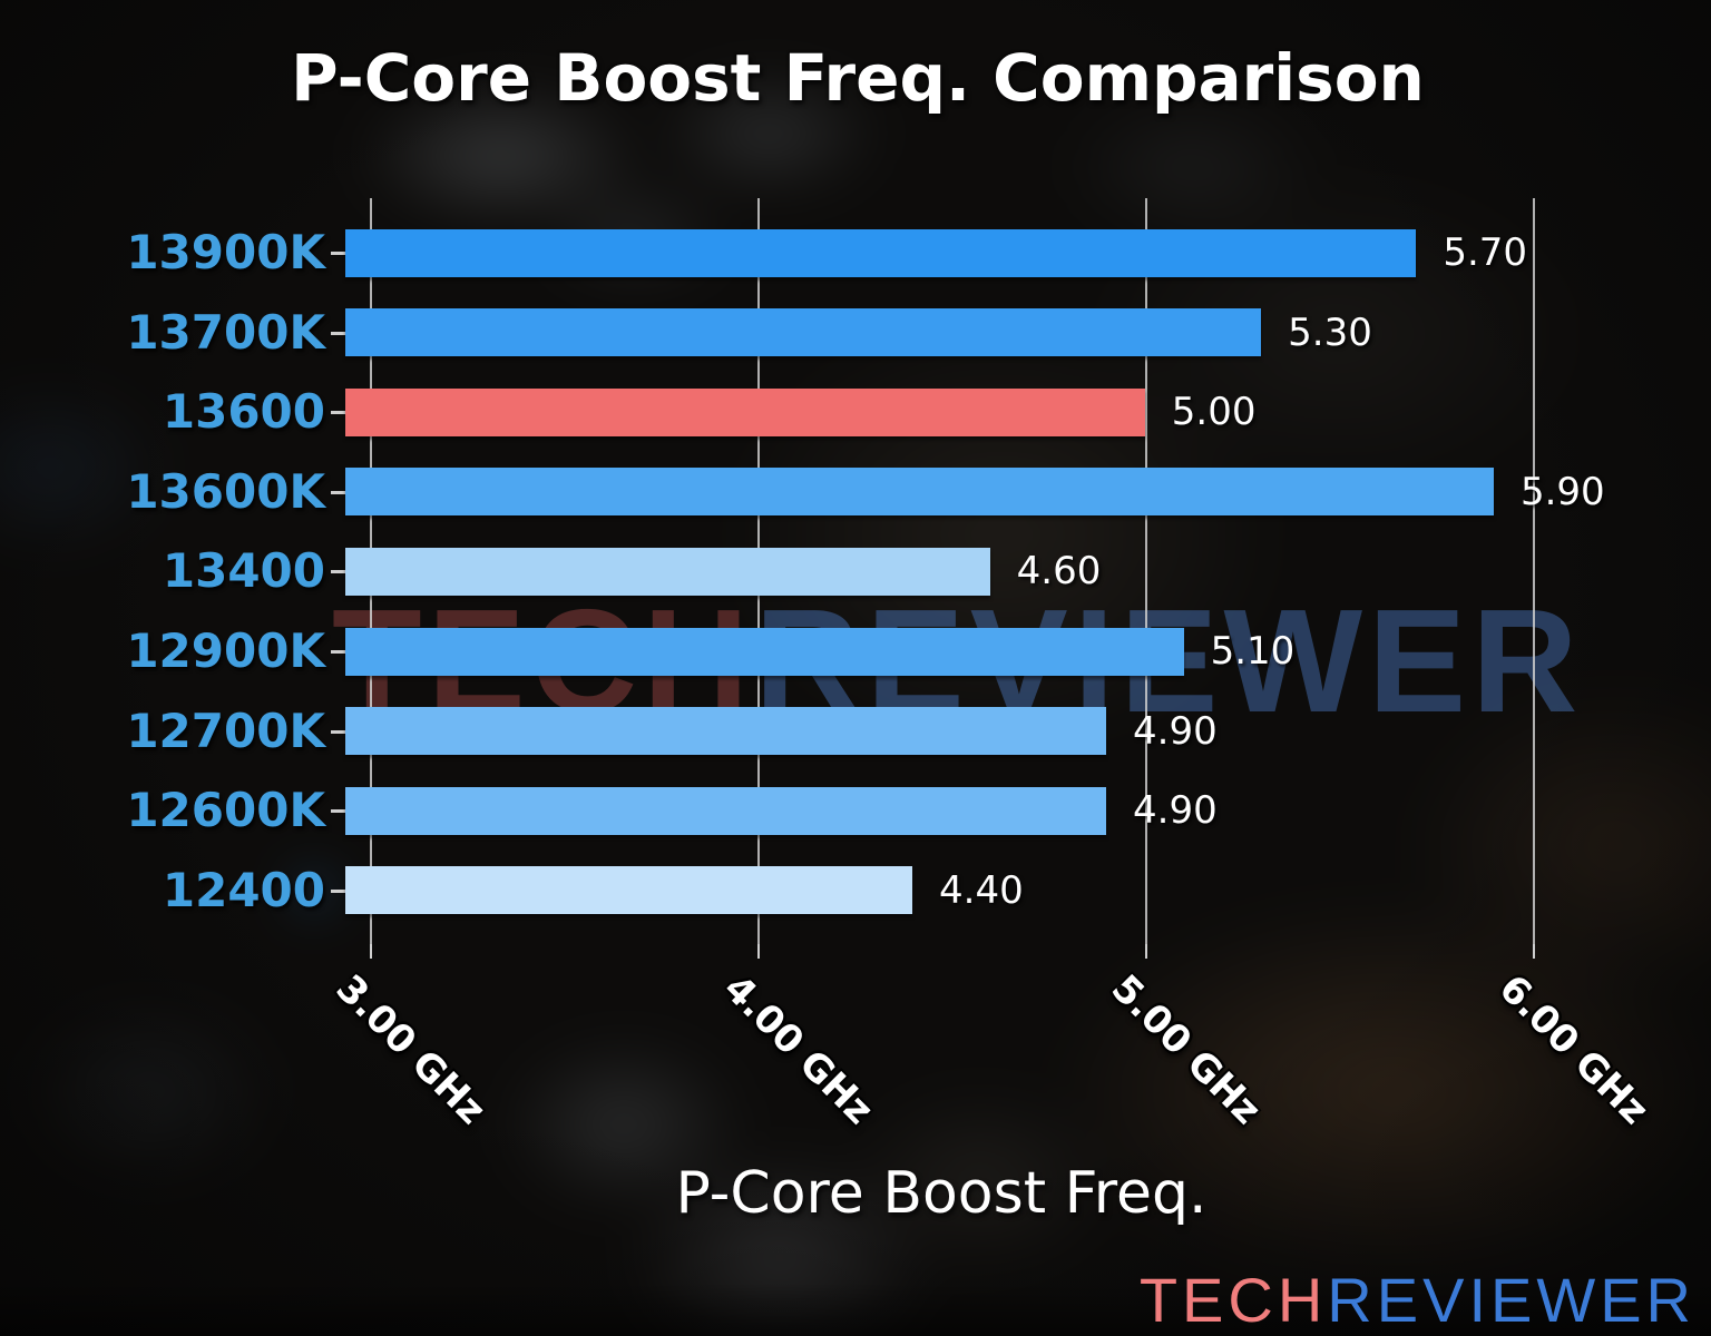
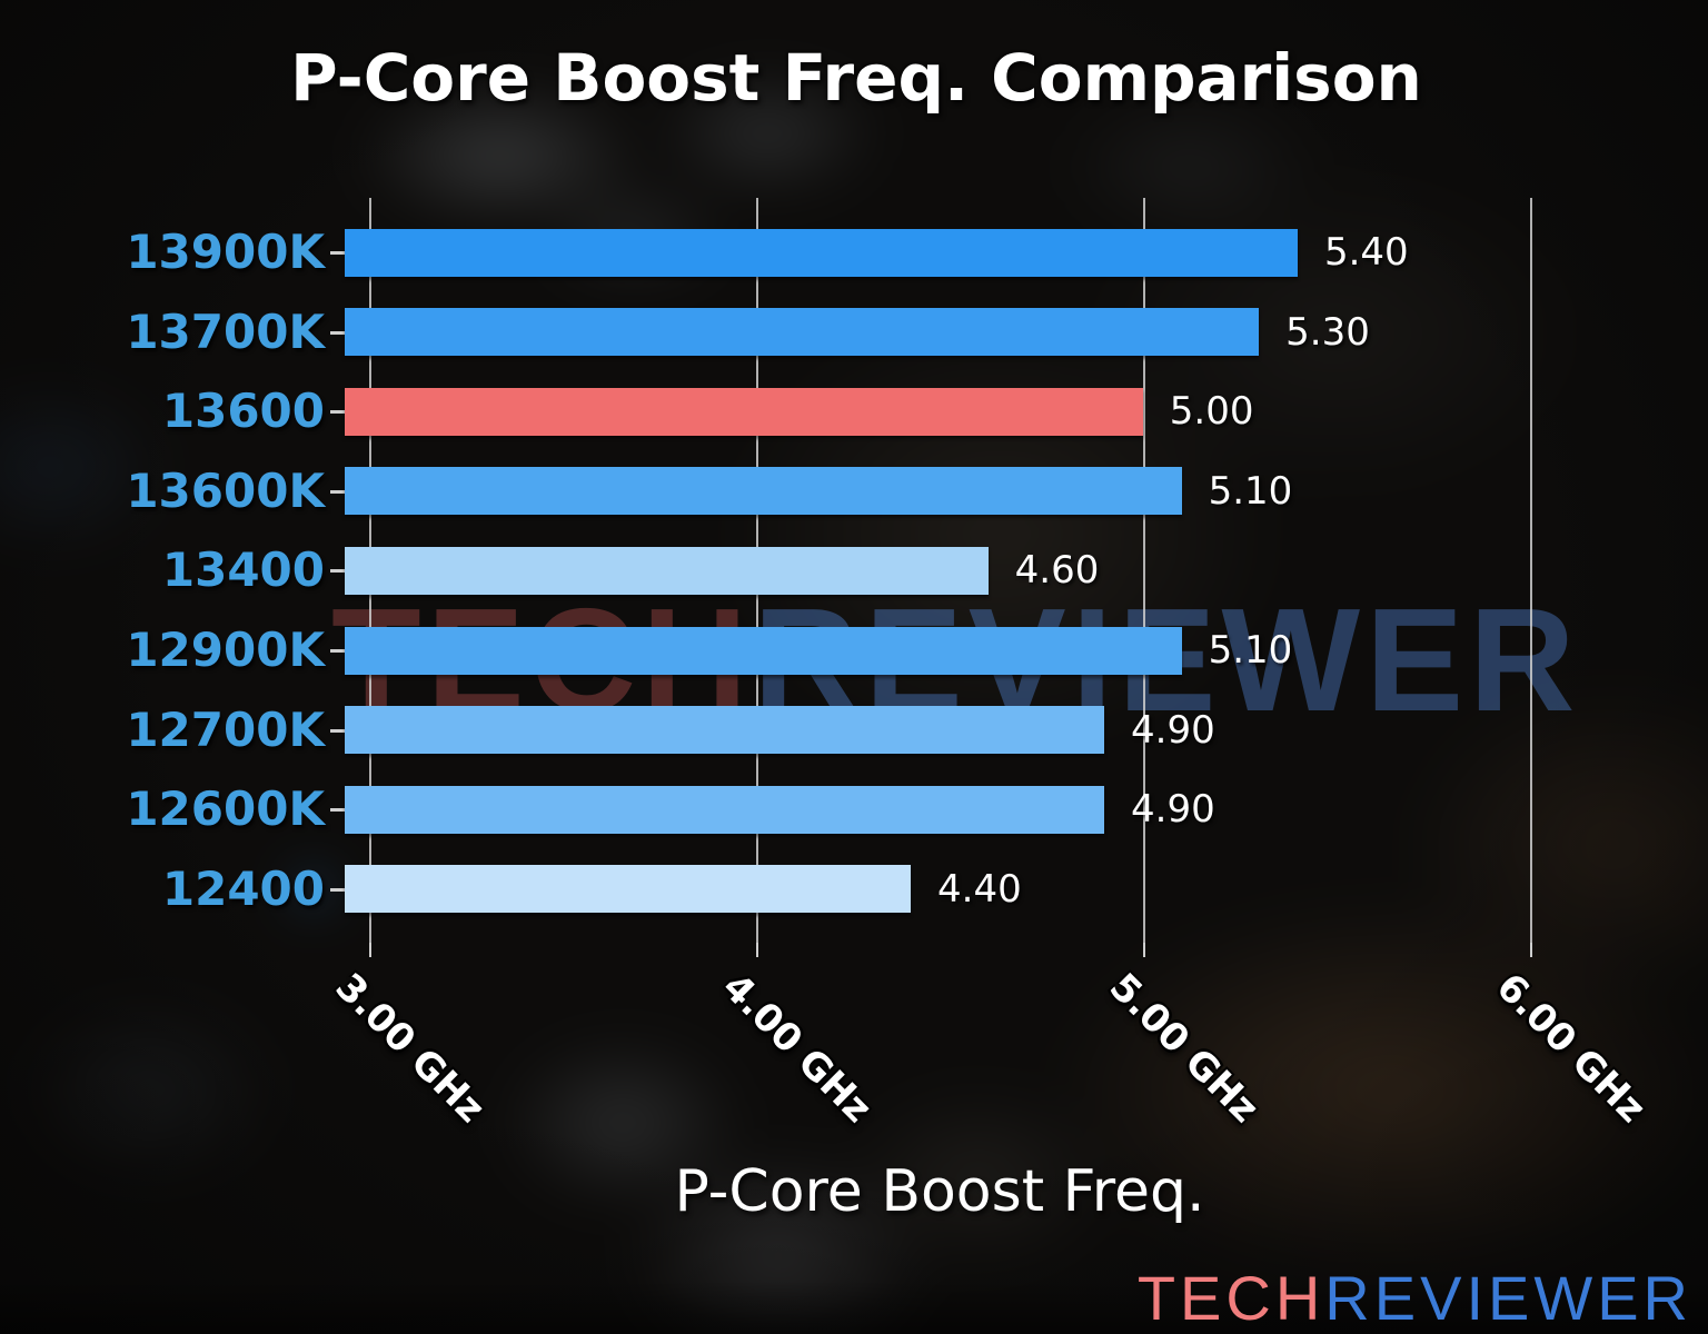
13900K: 5.70 -> 5.40
13600K: 5.90 -> 5.10
